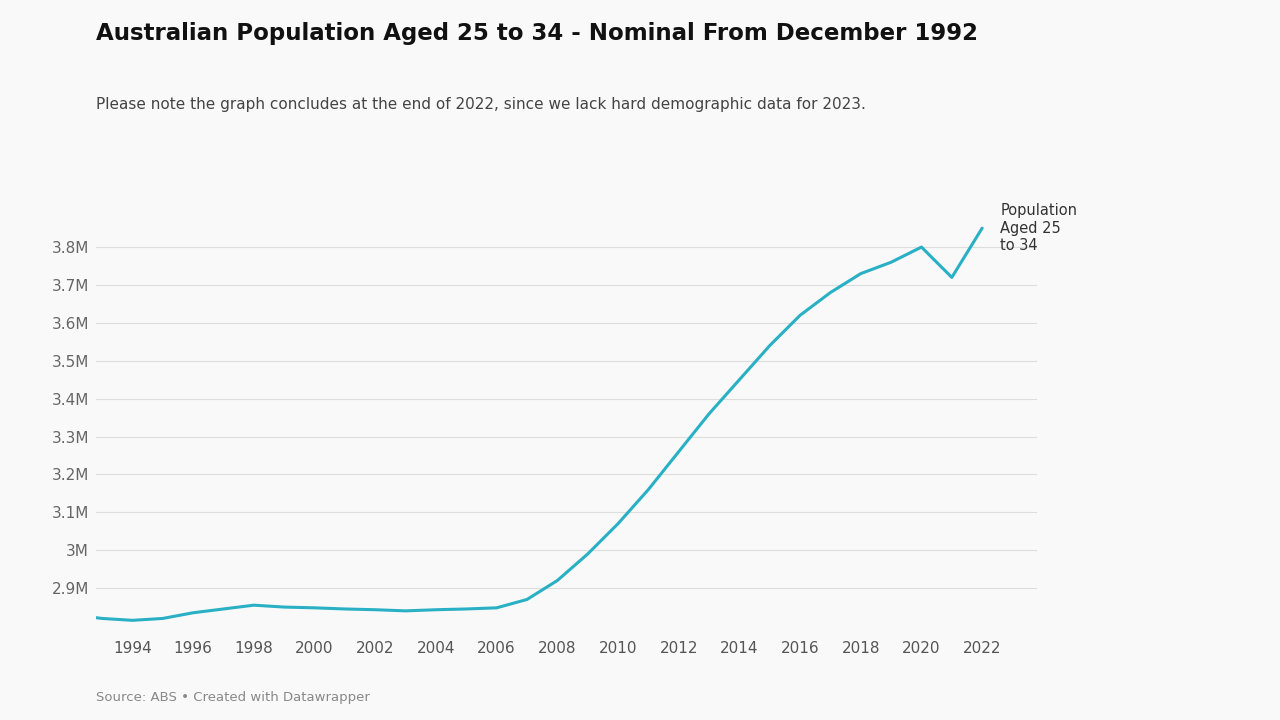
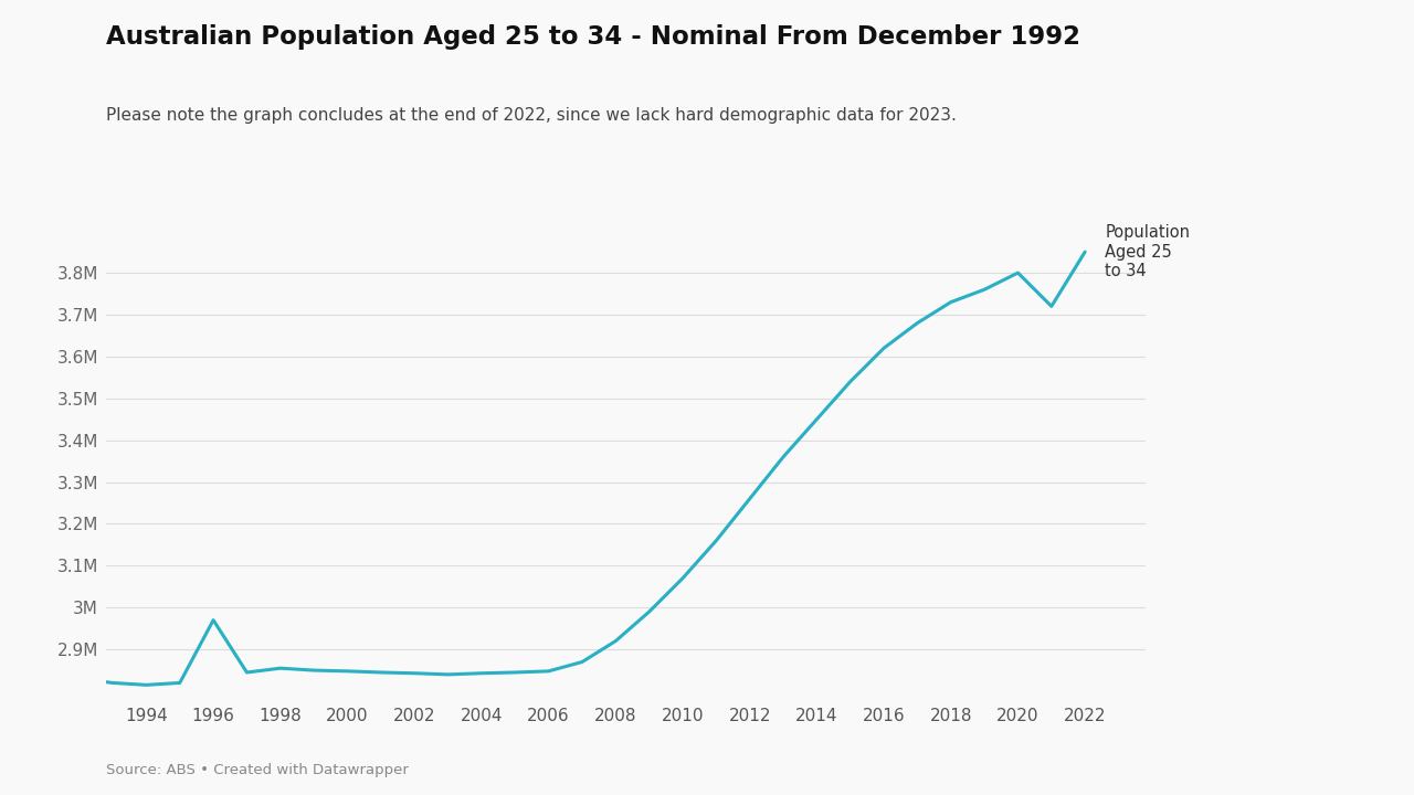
1996: 2.835M -> 2.970M
